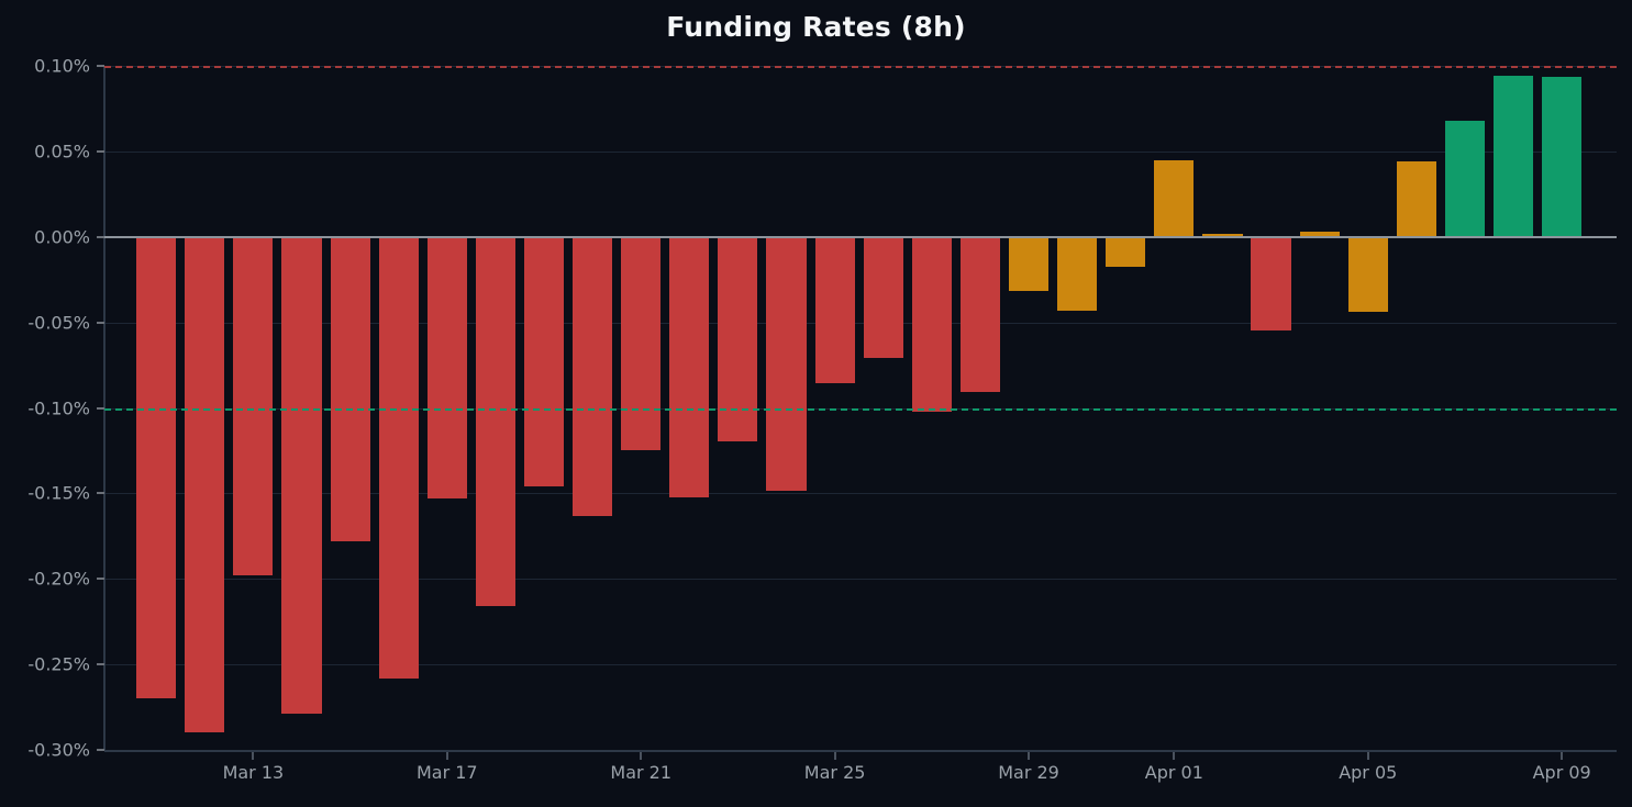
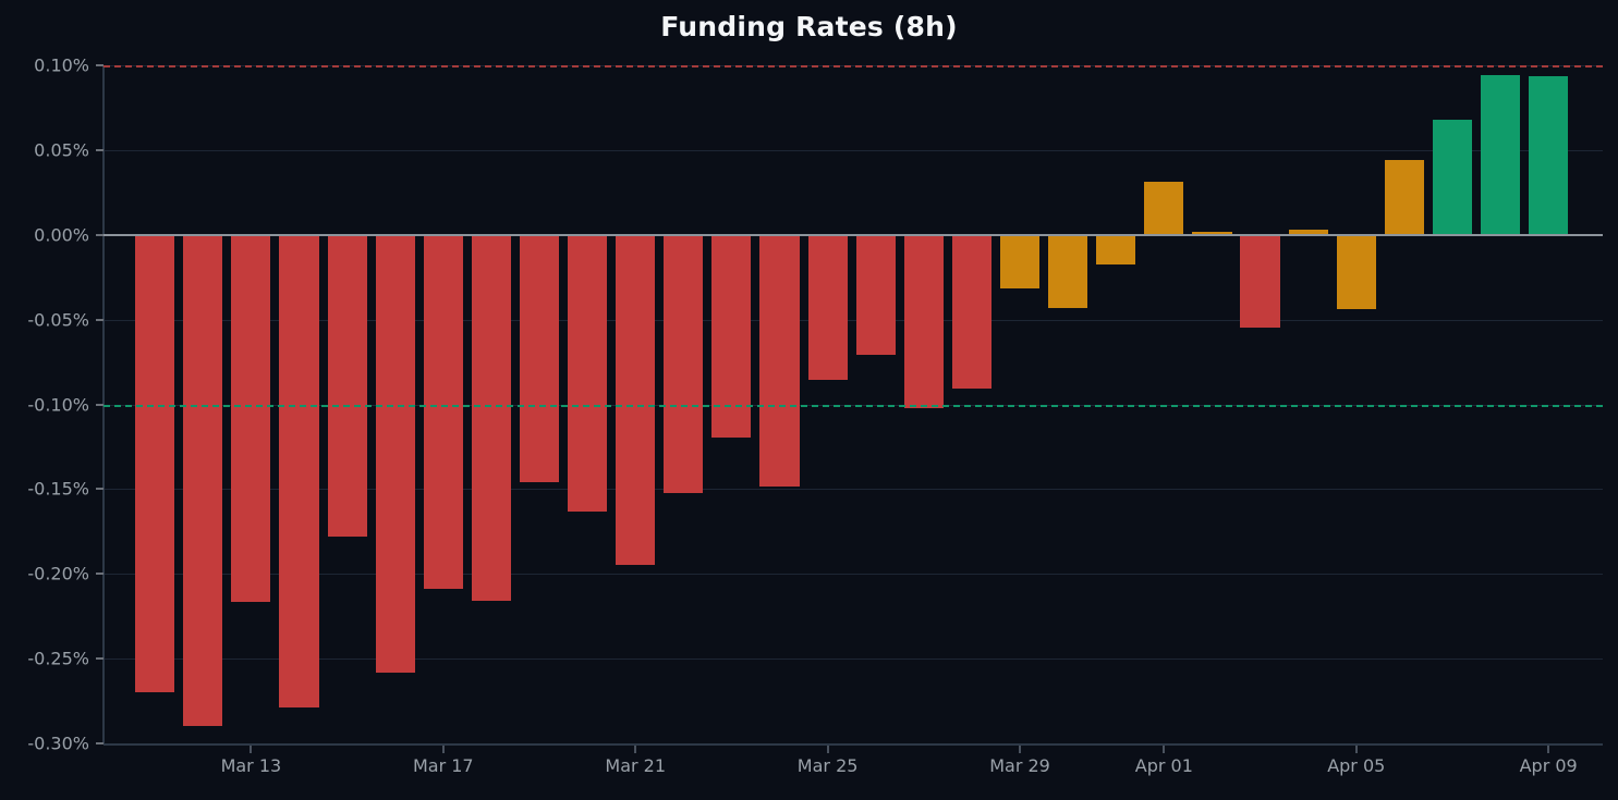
Mar 13: -0.198% -> -0.216%
Mar 17: -0.153% -> -0.209%
Mar 21: -0.125% -> -0.195%
Apr 01: 0.045% -> 0.031%
